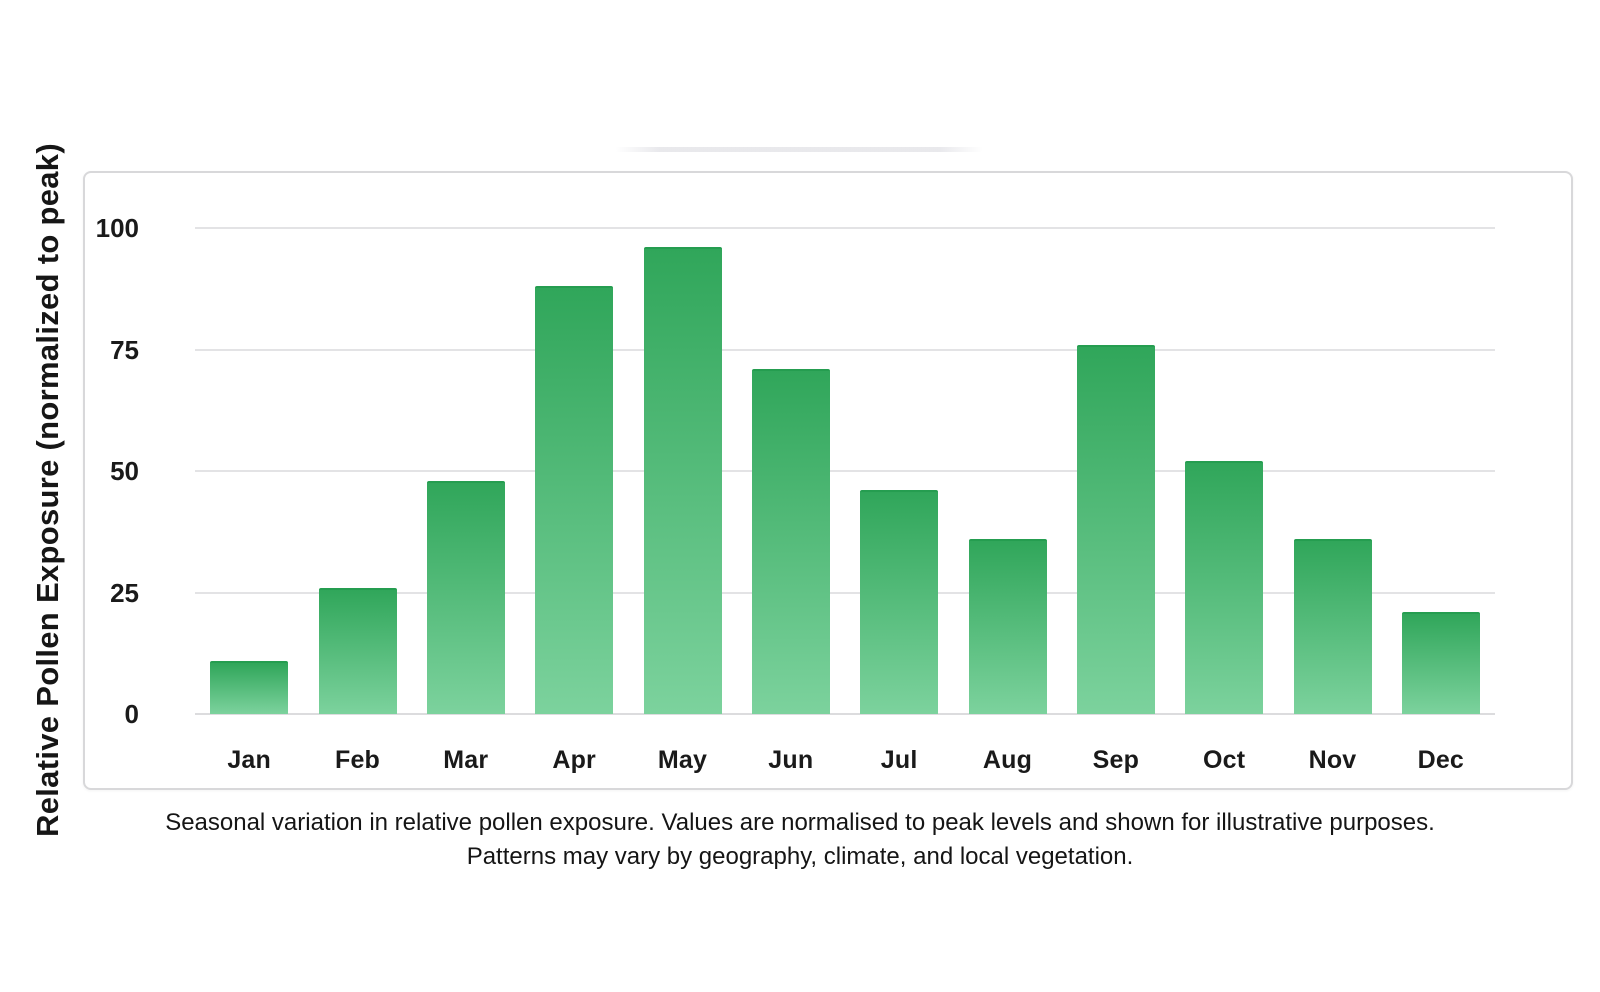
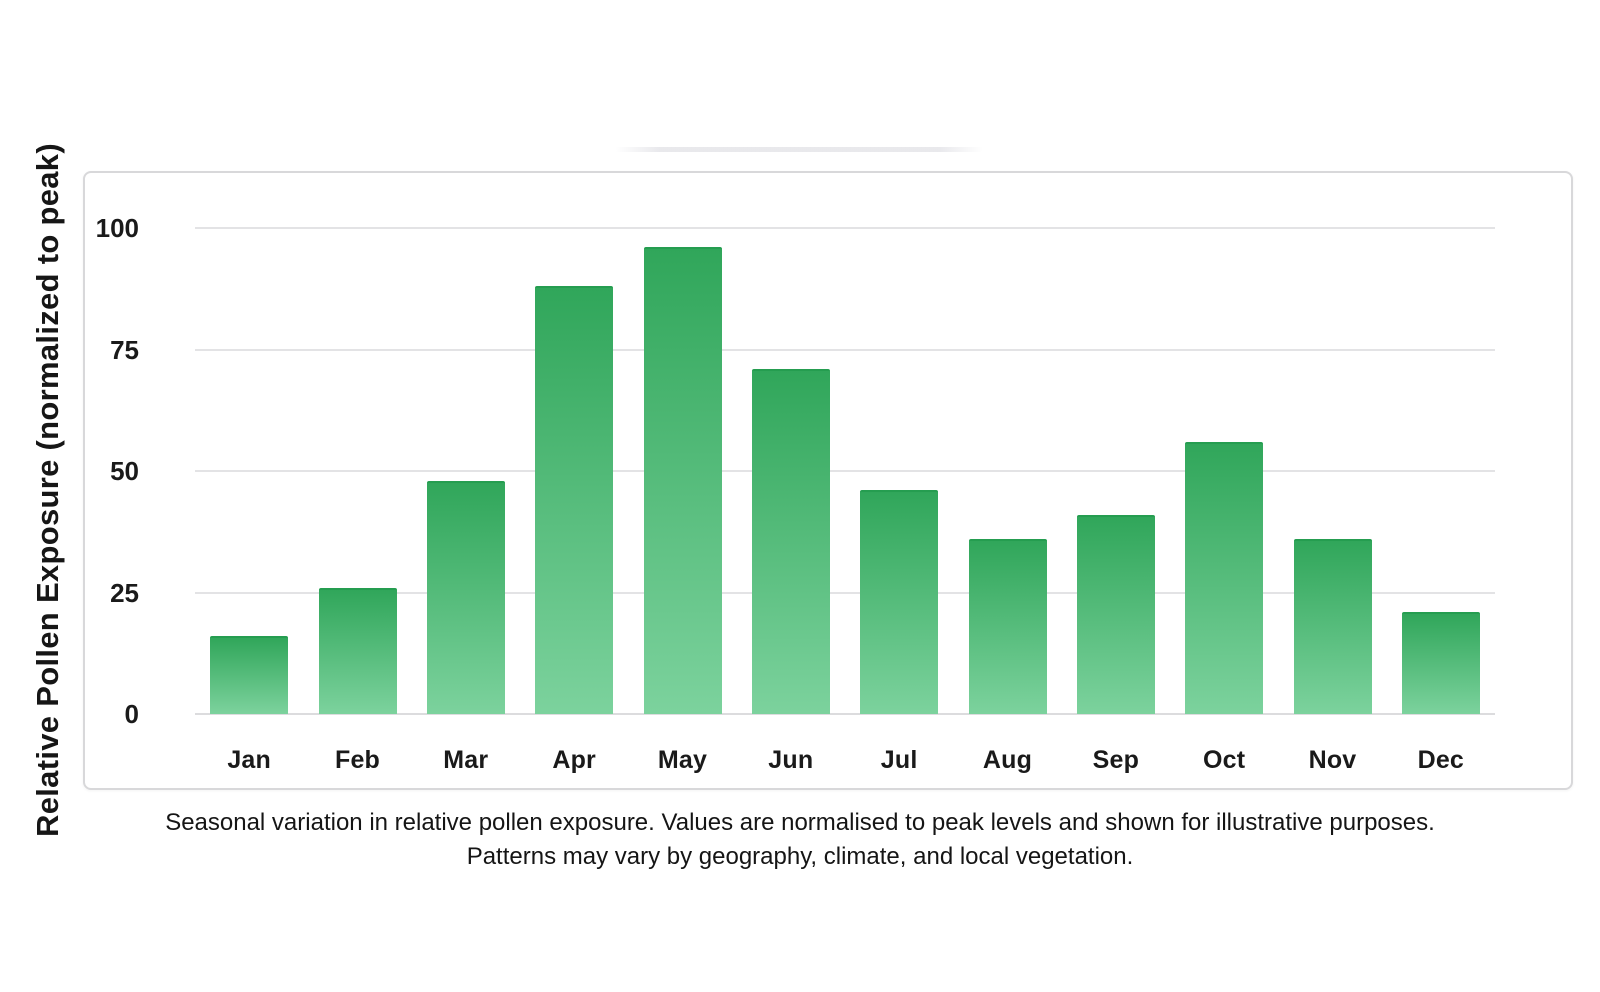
Jan: 11 -> 16
Sep: 76 -> 41
Oct: 52 -> 56
